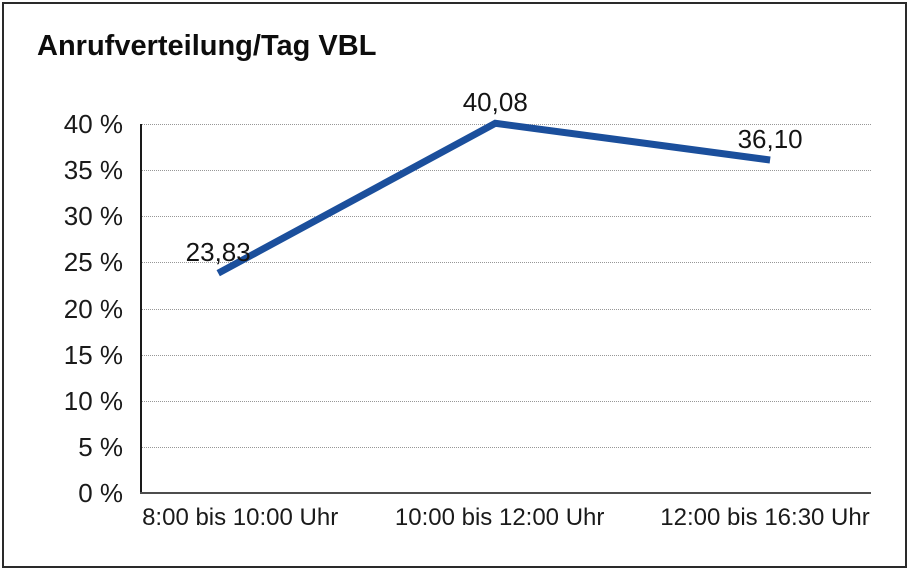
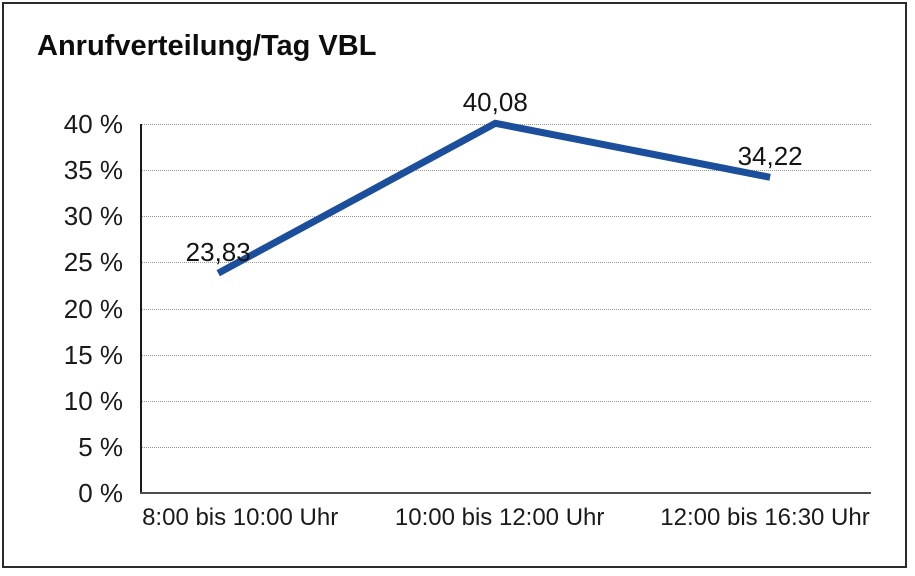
12:00 bis 16:30 Uhr: 36,10 -> 34,22
